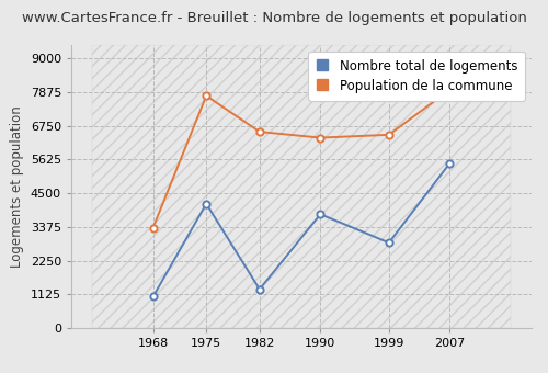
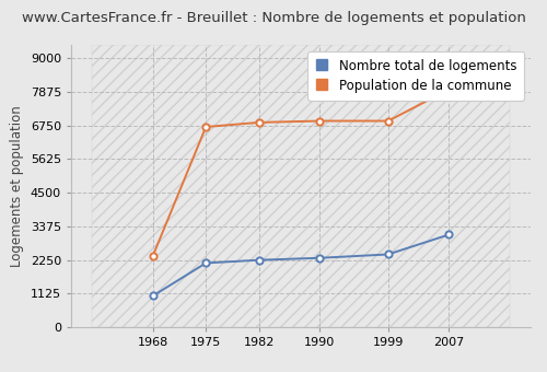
Population de la commune/1968: 3350 -> 2380
Nombre total de logements/1975: 4150 -> 2150
Population de la commune/1975: 7750 -> 6700
Nombre total de logements/1982: 1300 -> 2250
Population de la commune/1982: 6550 -> 6850
Nombre total de logements/1990: 3800 -> 2320
Population de la commune/1990: 6350 -> 6900
Nombre total de logements/1999: 2850 -> 2440
Population de la commune/1999: 6450 -> 6900
Nombre total de logements/2007: 5500 -> 3100
